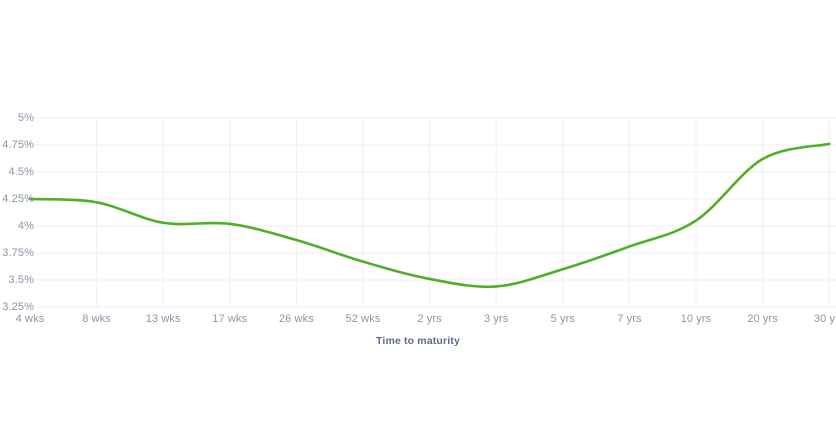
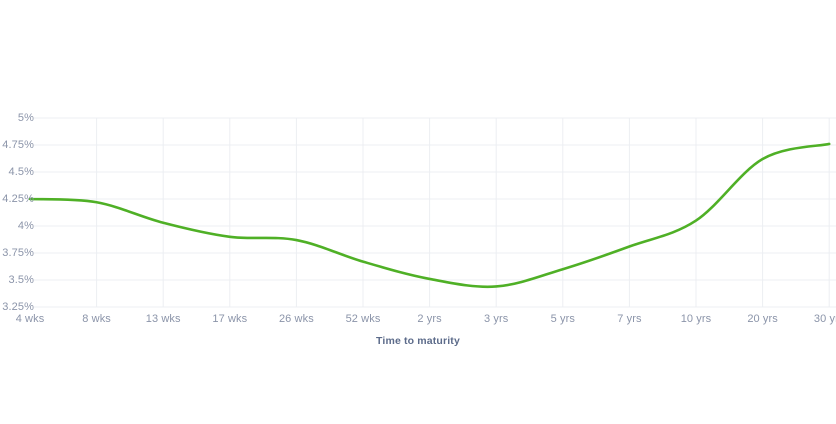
17 wks: 4.02% -> 3.90%
